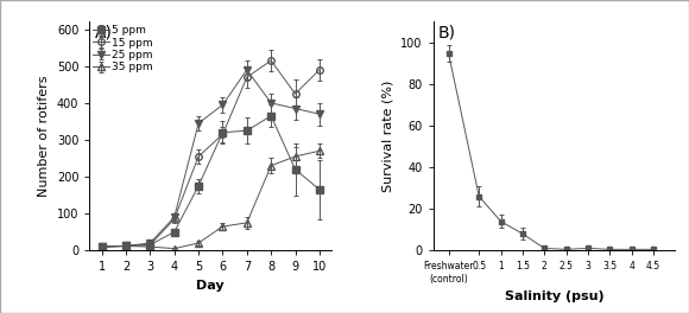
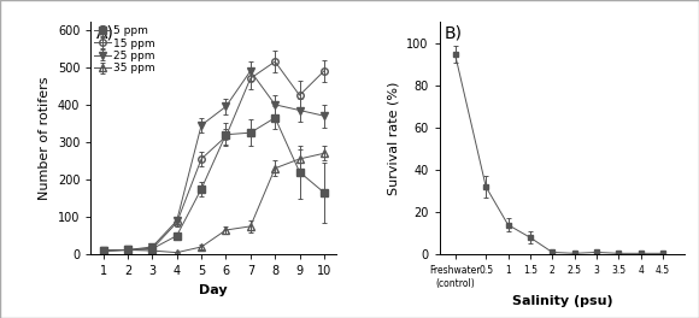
0.5: 26 -> 32
